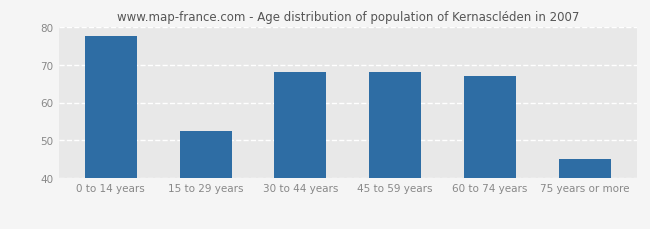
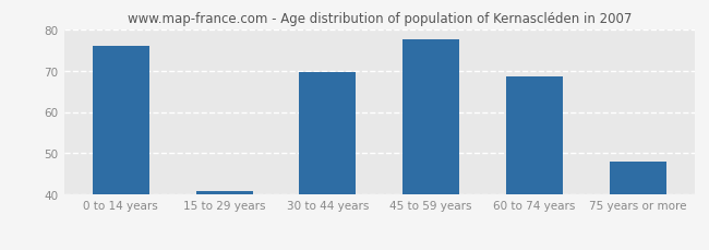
0 to 14 years: 77.5 -> 76.0
15 to 29 years: 52.5 -> 41.0
30 to 44 years: 68.0 -> 69.5
45 to 59 years: 68.0 -> 77.5
60 to 74 years: 67.0 -> 68.5
75 years or more: 45.0 -> 48.0
